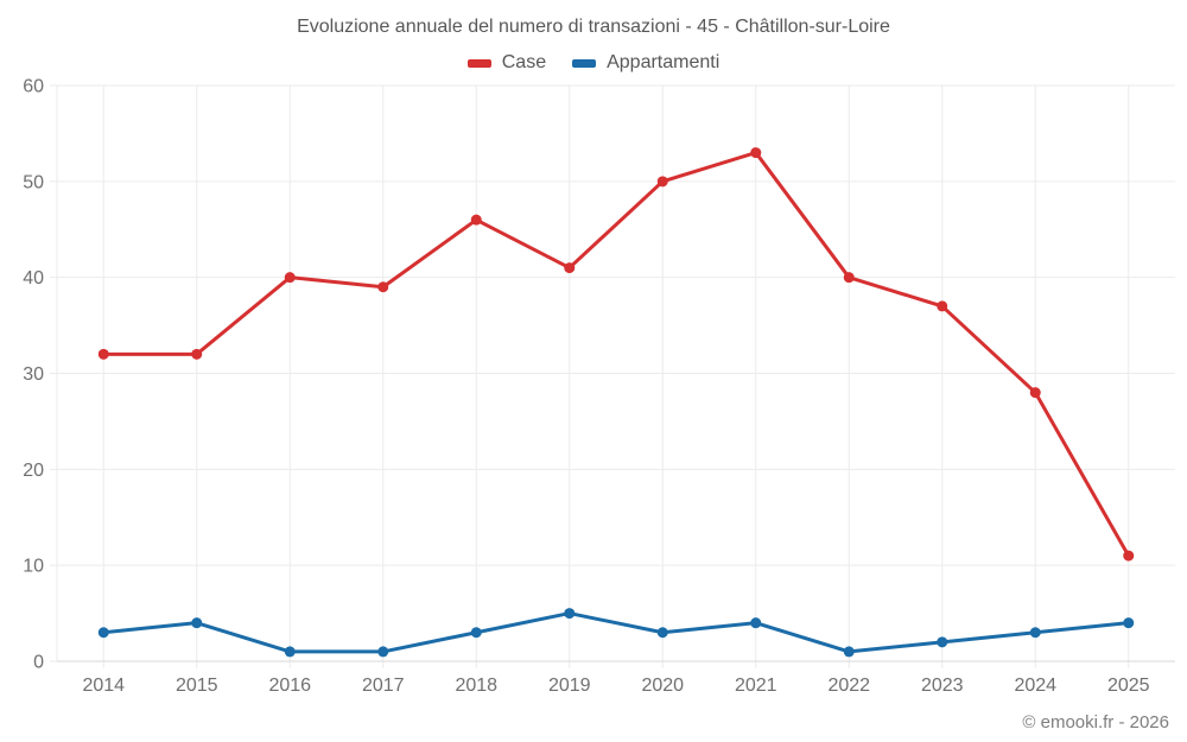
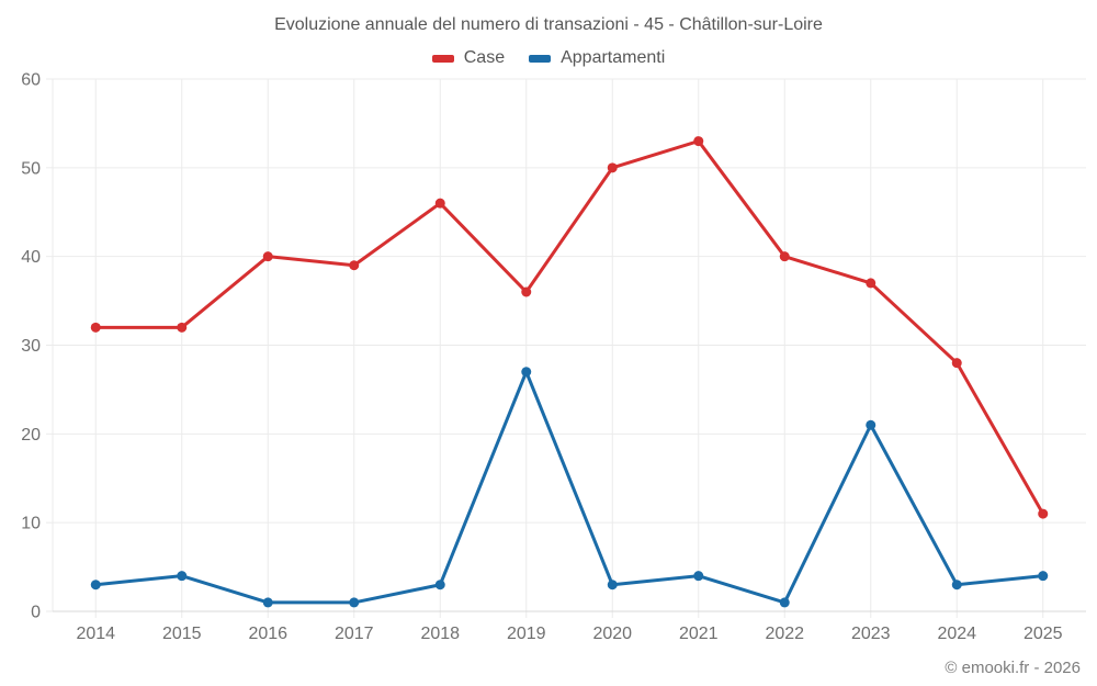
Case/2019: 41 -> 36
Appartamenti/2019: 5 -> 27
Appartamenti/2023: 2 -> 21
